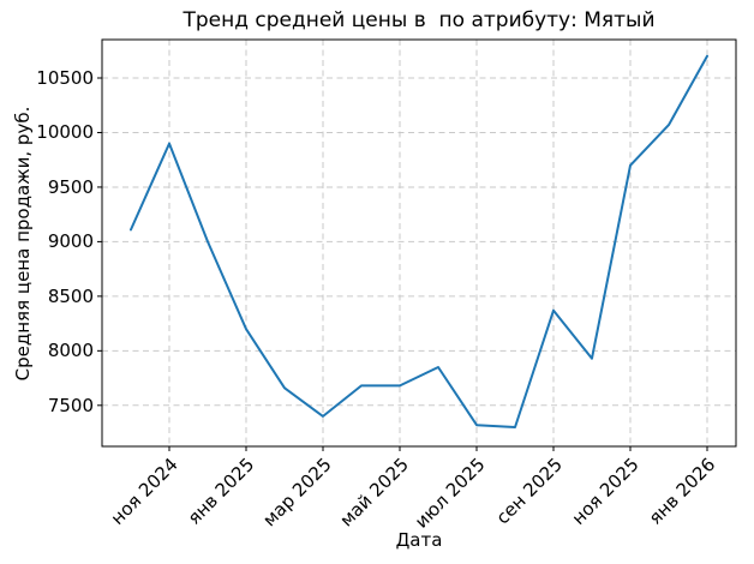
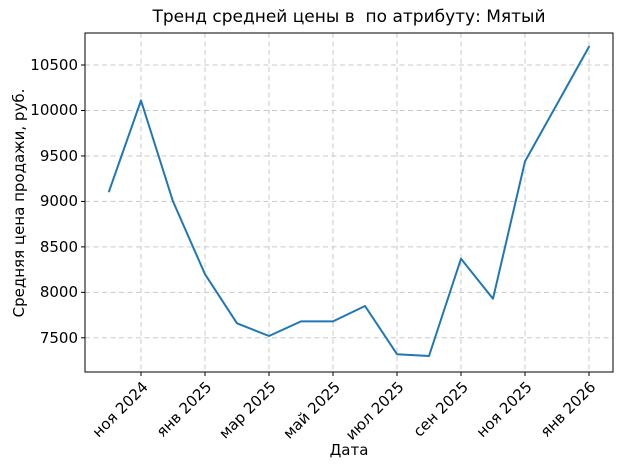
ноя 2024: 9900 -> 10100
мар 2025: 7400 -> 7500
ноя 2025: 9700 -> 9400
